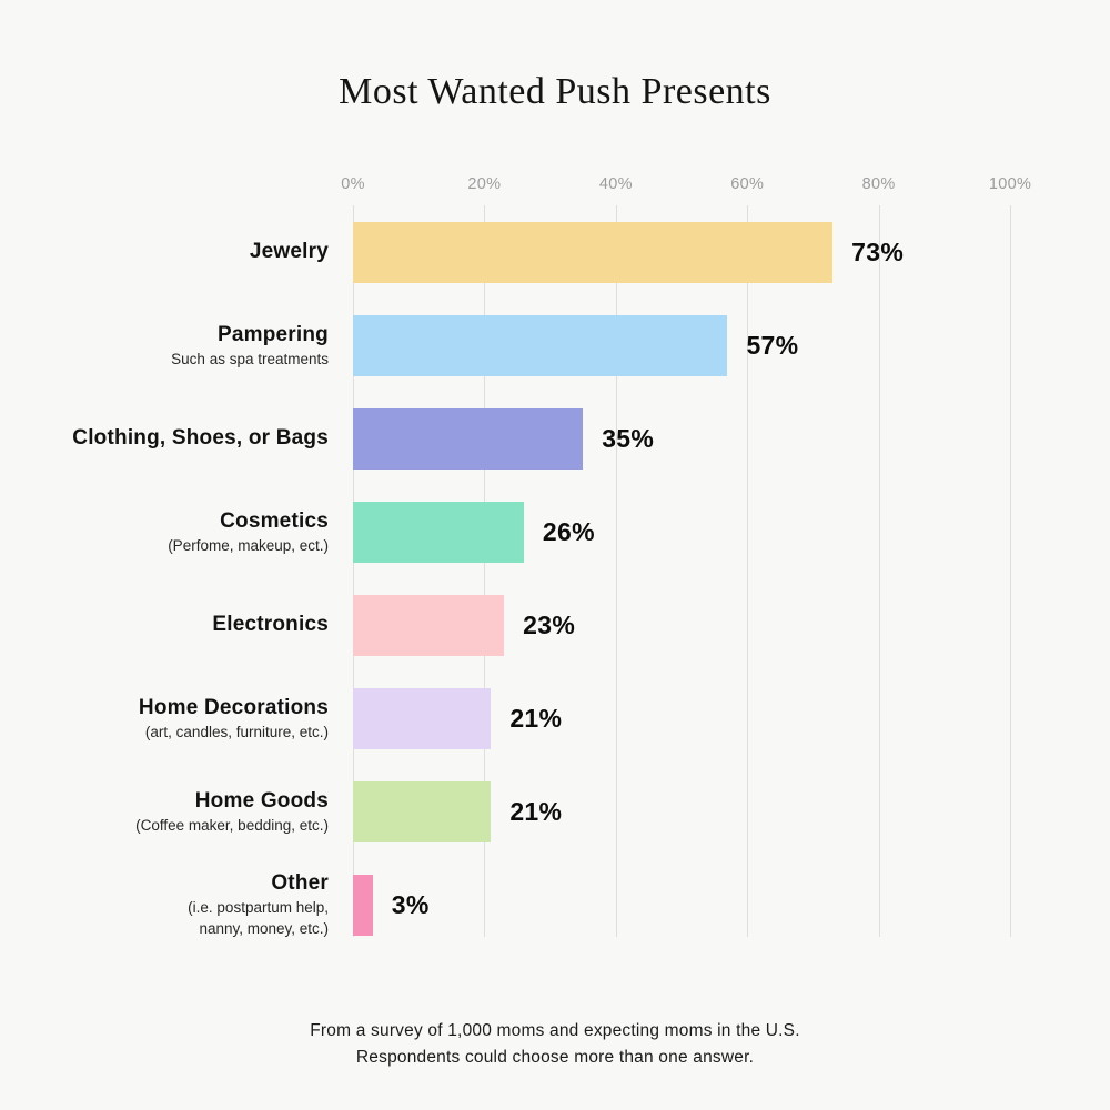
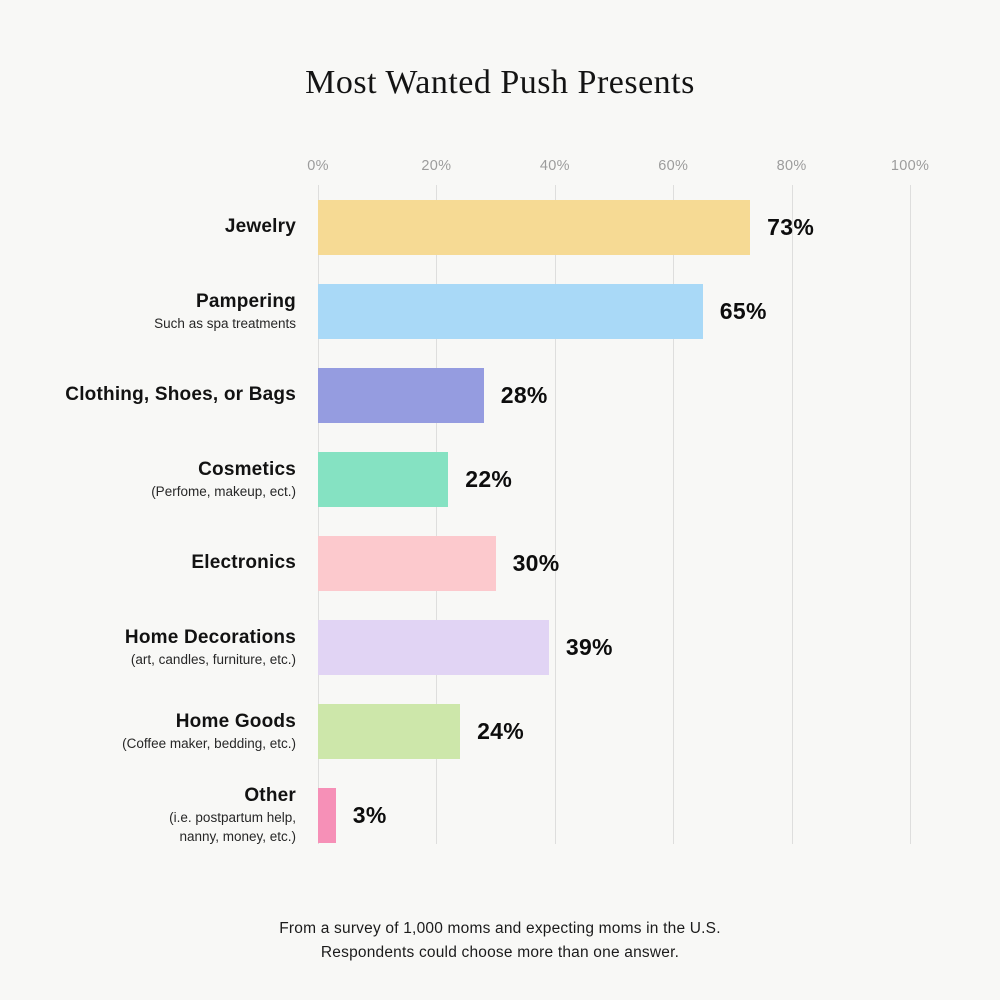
Pampering: 57% -> 65%
Clothing, Shoes, or Bags: 35% -> 28%
Cosmetics: 26% -> 22%
Electronics: 23% -> 30%
Home Decorations: 21% -> 39%
Home Goods: 21% -> 24%
